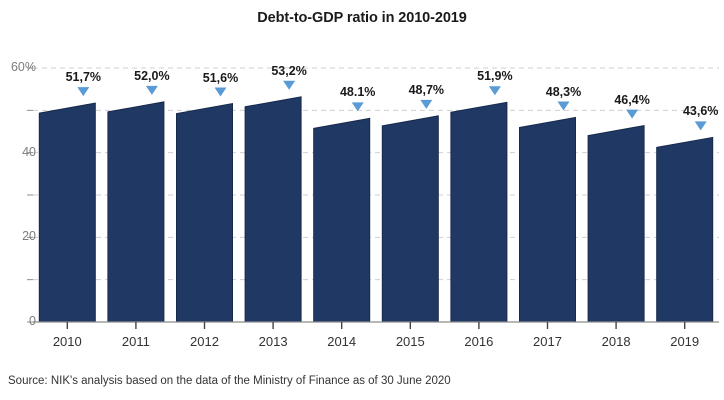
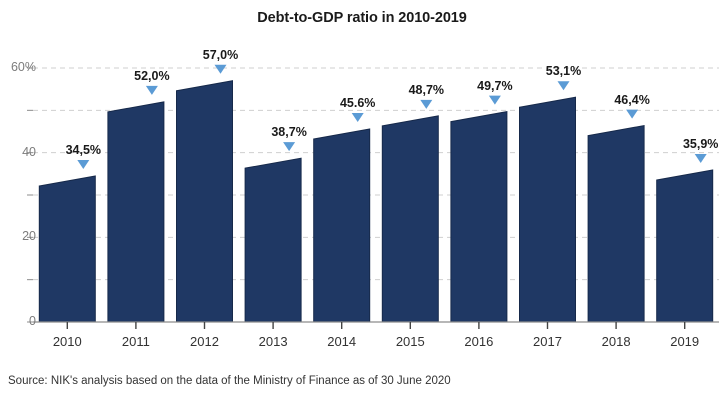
2010: 51,7% -> 34,5%
2012: 51,6% -> 57,0%
2013: 53,2% -> 38,7%
2014: 48.1% -> 45.6%
2016: 51,9% -> 49,7%
2017: 48,3% -> 53,1%
2019: 43,6% -> 35,9%
